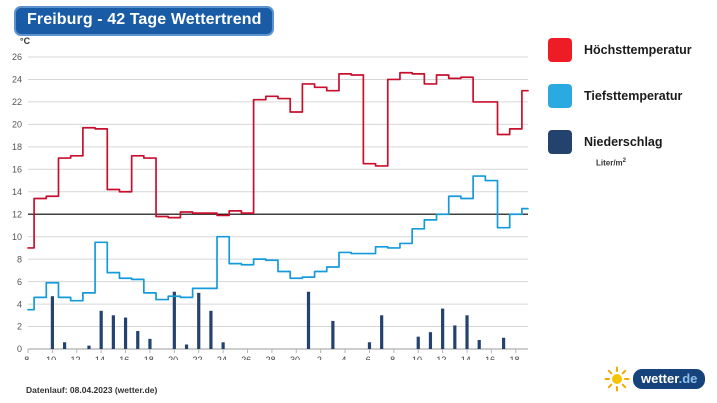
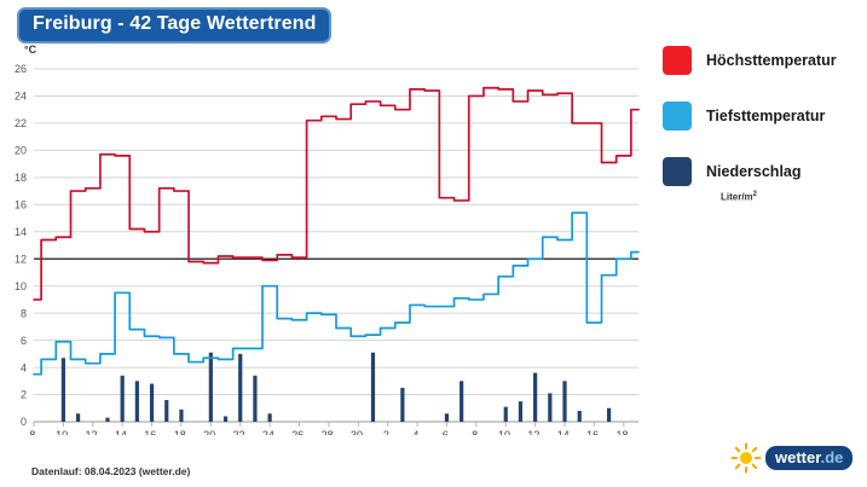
Höchsttemperatur/30. Apr: 21.1 -> 23.4
Tiefsttemperatur/16. Mai: 15.0 -> 7.3
